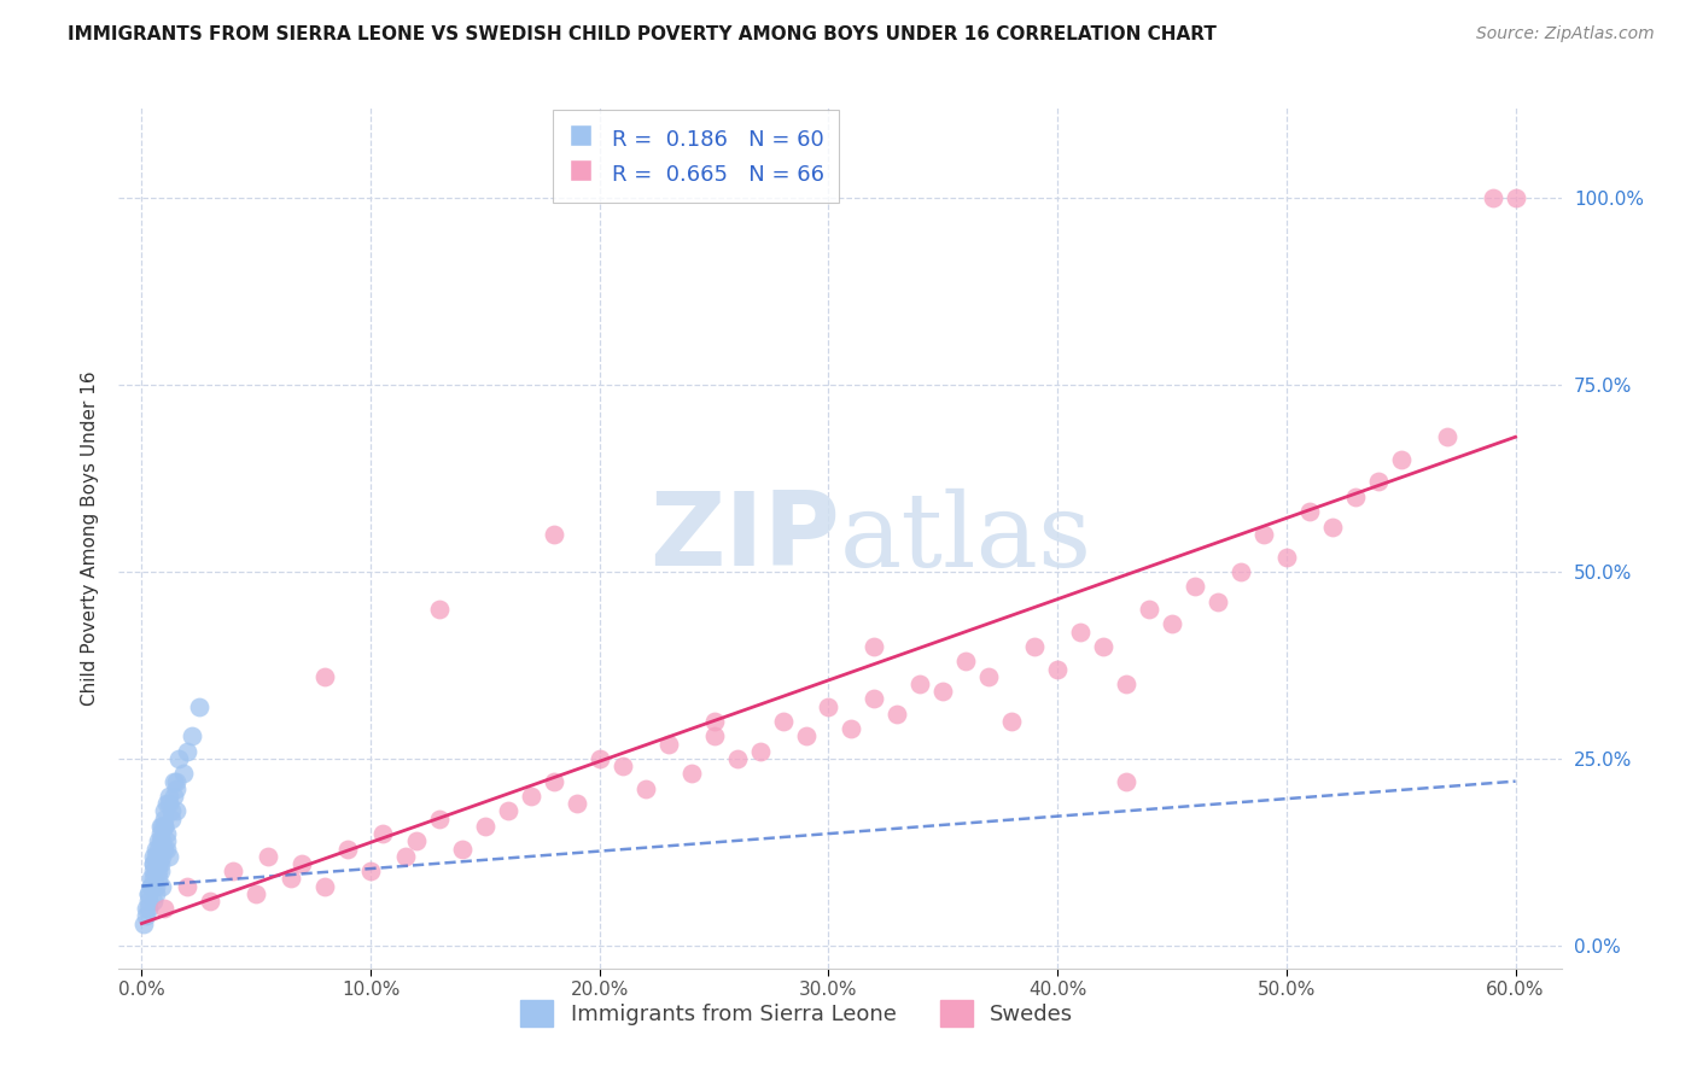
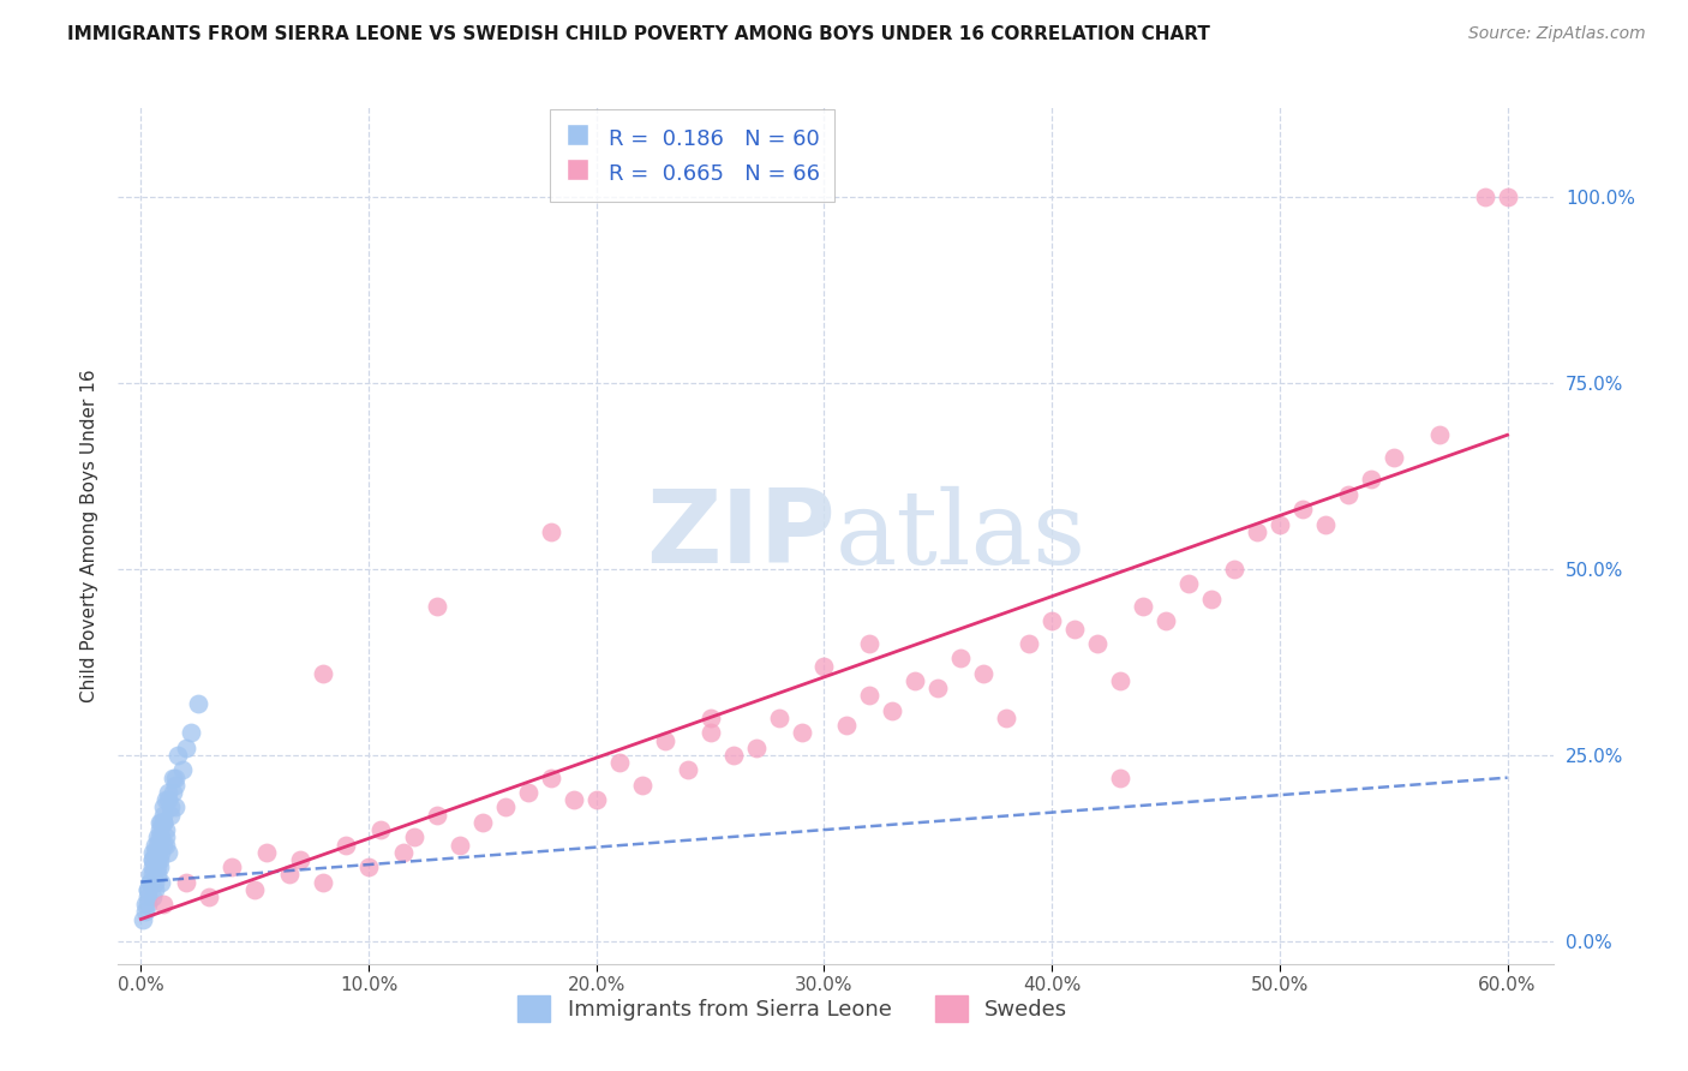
Swedes/20.0%: 25% -> 19%
Swedes/30.0%: 32% -> 37%
Swedes/40.0%: 37% -> 43%
Swedes/50.0%: 52% -> 56%
